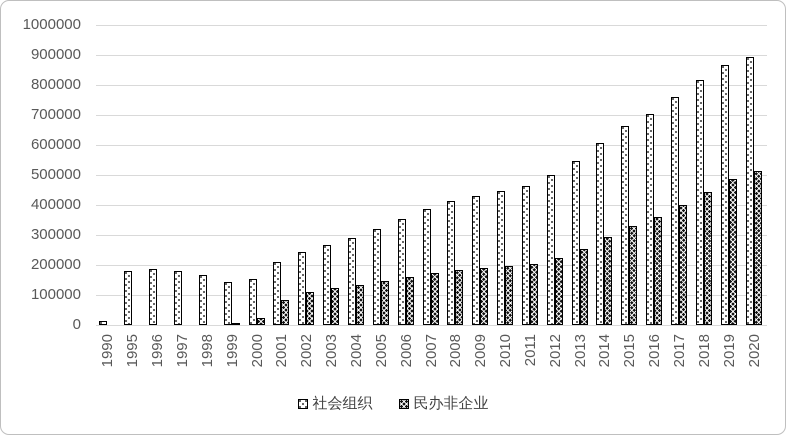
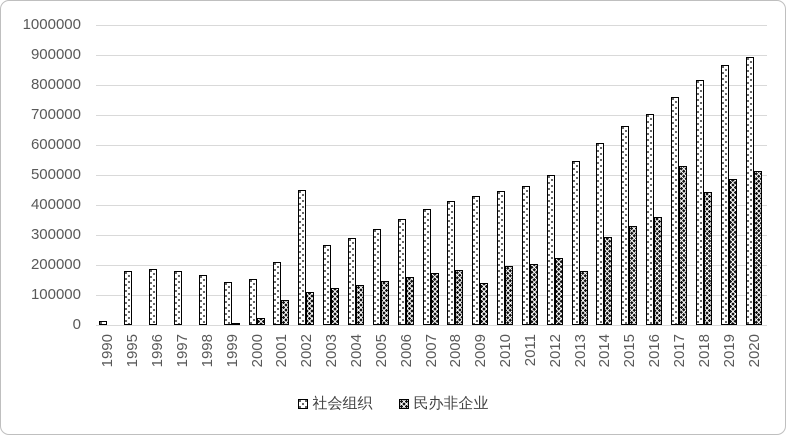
社会组织/2002: 240000 -> 450000
民办非企业/2009: 190000 -> 140000
民办非企业/2013: 260000 -> 180000
民办非企业/2017: 400000 -> 530000
